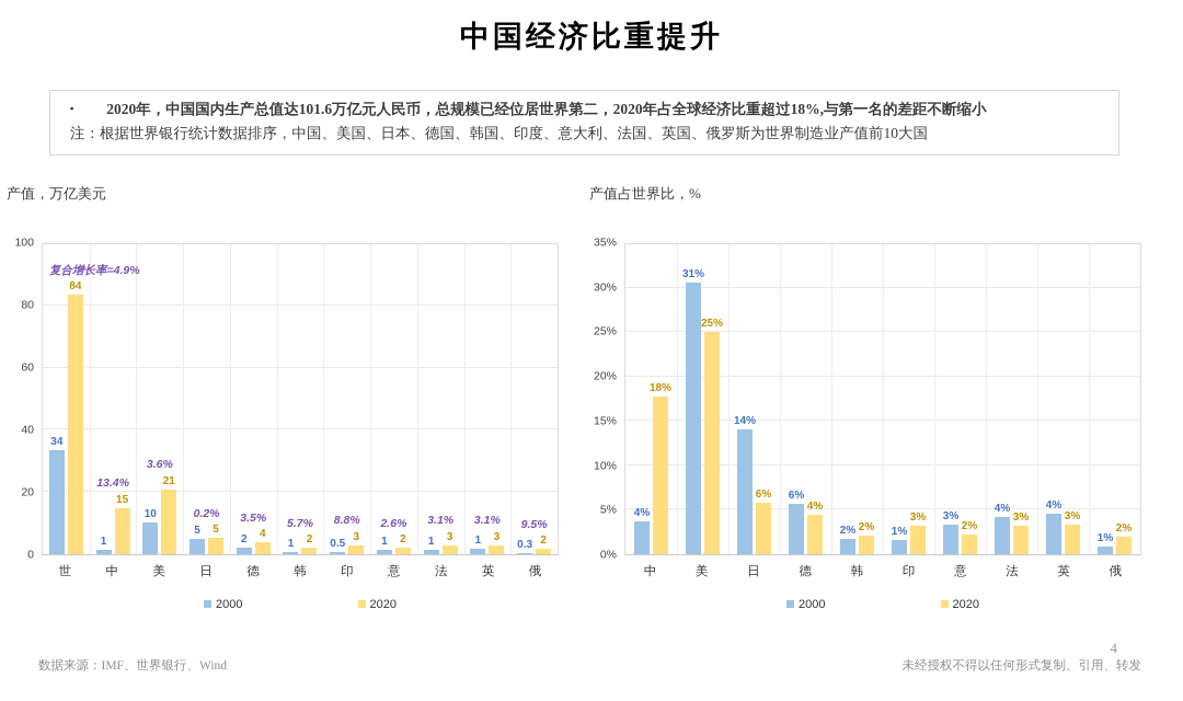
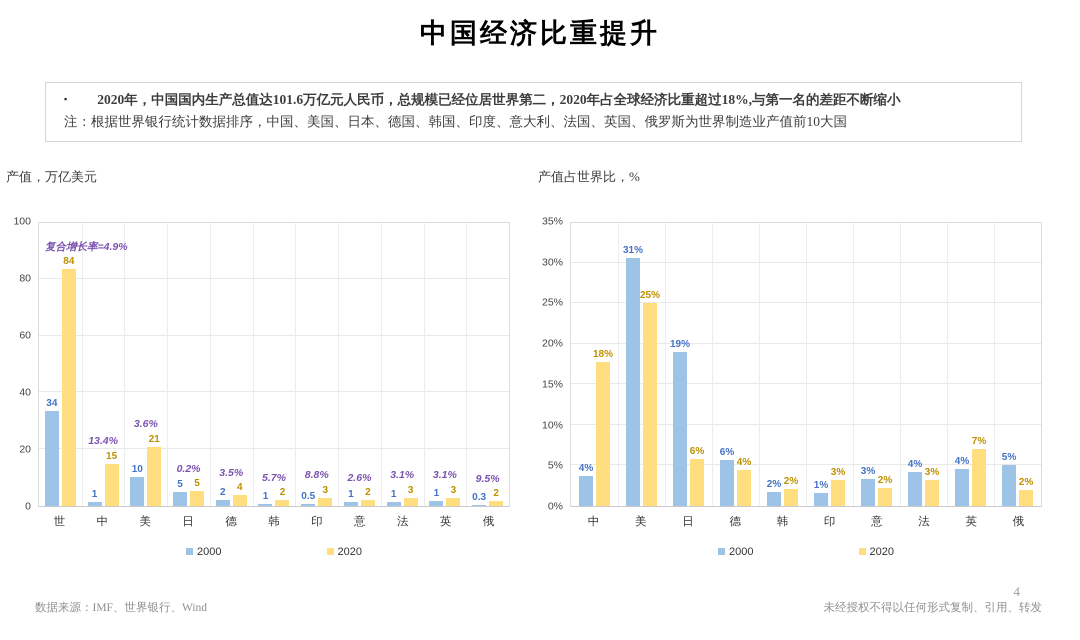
产值占世界比，%/2000/日: 14% -> 19%
产值占世界比，%/2020/英: 3% -> 7%
产值占世界比，%/2000/俄: 1% -> 5%
